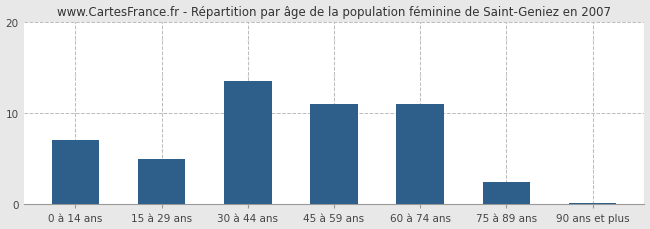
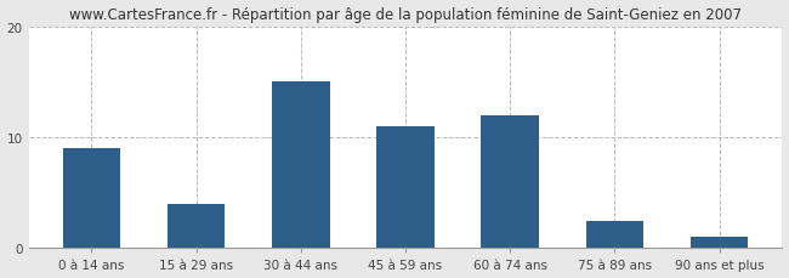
0 à 14 ans: 7.0 -> 9.0
15 à 29 ans: 5.0 -> 4.0
30 à 44 ans: 13.5 -> 15.0
60 à 74 ans: 11.0 -> 12.0
90 ans et plus: 0.2 -> 1.0
